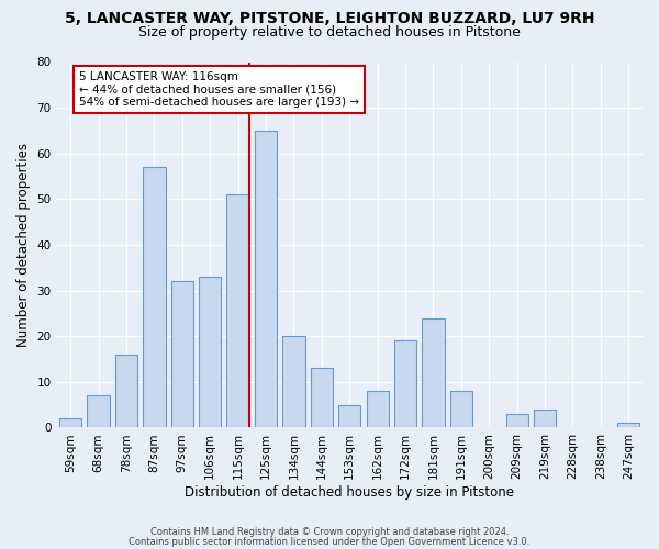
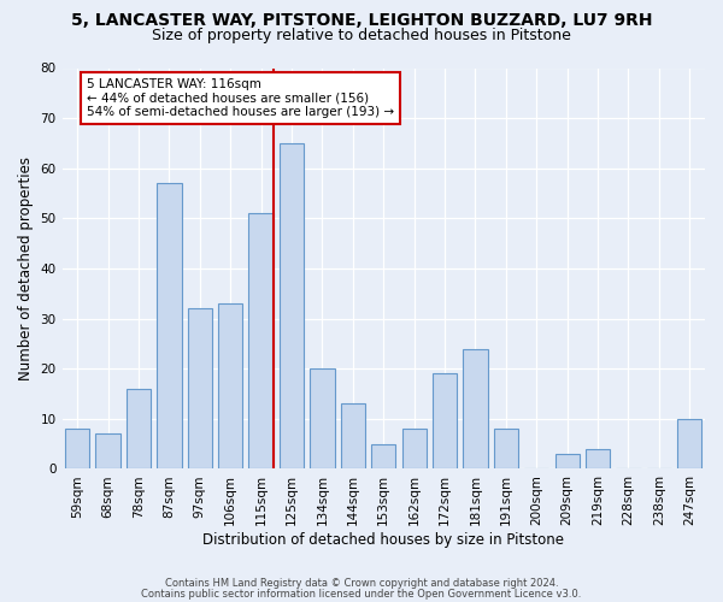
59sqm: 2 -> 8
247sqm: 1 -> 10
